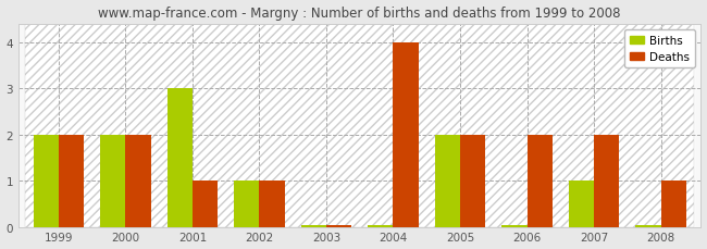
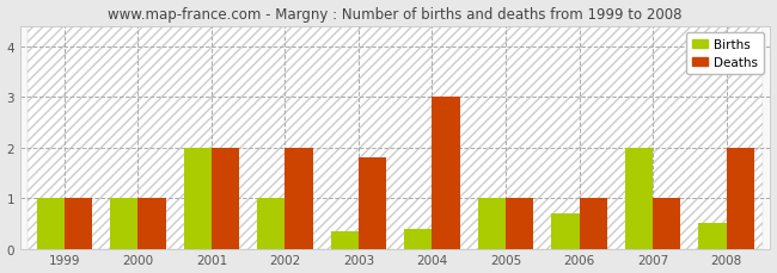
Births/1999: 2.00 -> 1.00
Deaths/1999: 2.00 -> 1.00
Births/2000: 2.00 -> 1.00
Deaths/2000: 2.00 -> 1.00
Births/2001: 3.00 -> 2.00
Deaths/2001: 1.00 -> 2.00
Deaths/2002: 1.00 -> 2.00
Births/2003: 0.04 -> 0.35
Deaths/2003: 0.04 -> 1.80
Births/2004: 0.04 -> 0.40
Deaths/2004: 4.00 -> 3.00
Births/2005: 2.00 -> 1.00
Deaths/2005: 2.00 -> 1.00
Births/2006: 0.04 -> 0.70
Deaths/2006: 2.00 -> 1.00
Births/2007: 1.00 -> 2.00
Deaths/2007: 2.00 -> 1.00
Births/2008: 0.04 -> 0.50
Deaths/2008: 1.00 -> 2.00
